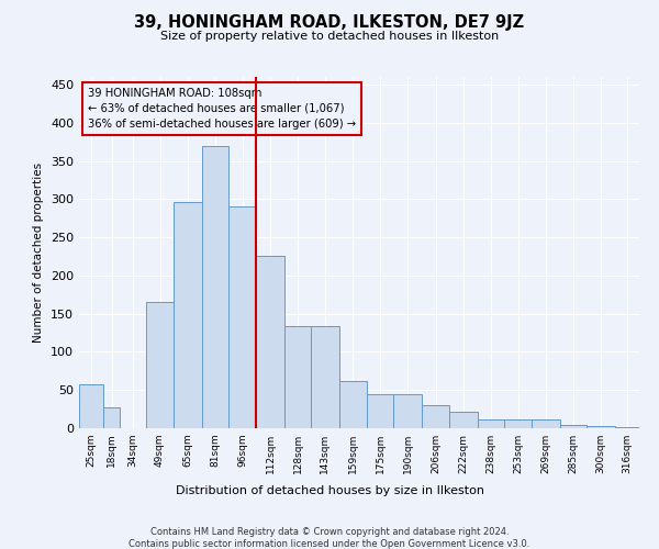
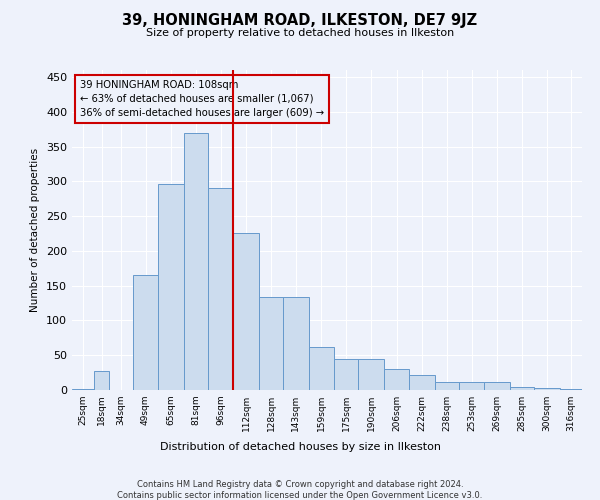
25sqm: 58 -> 1
